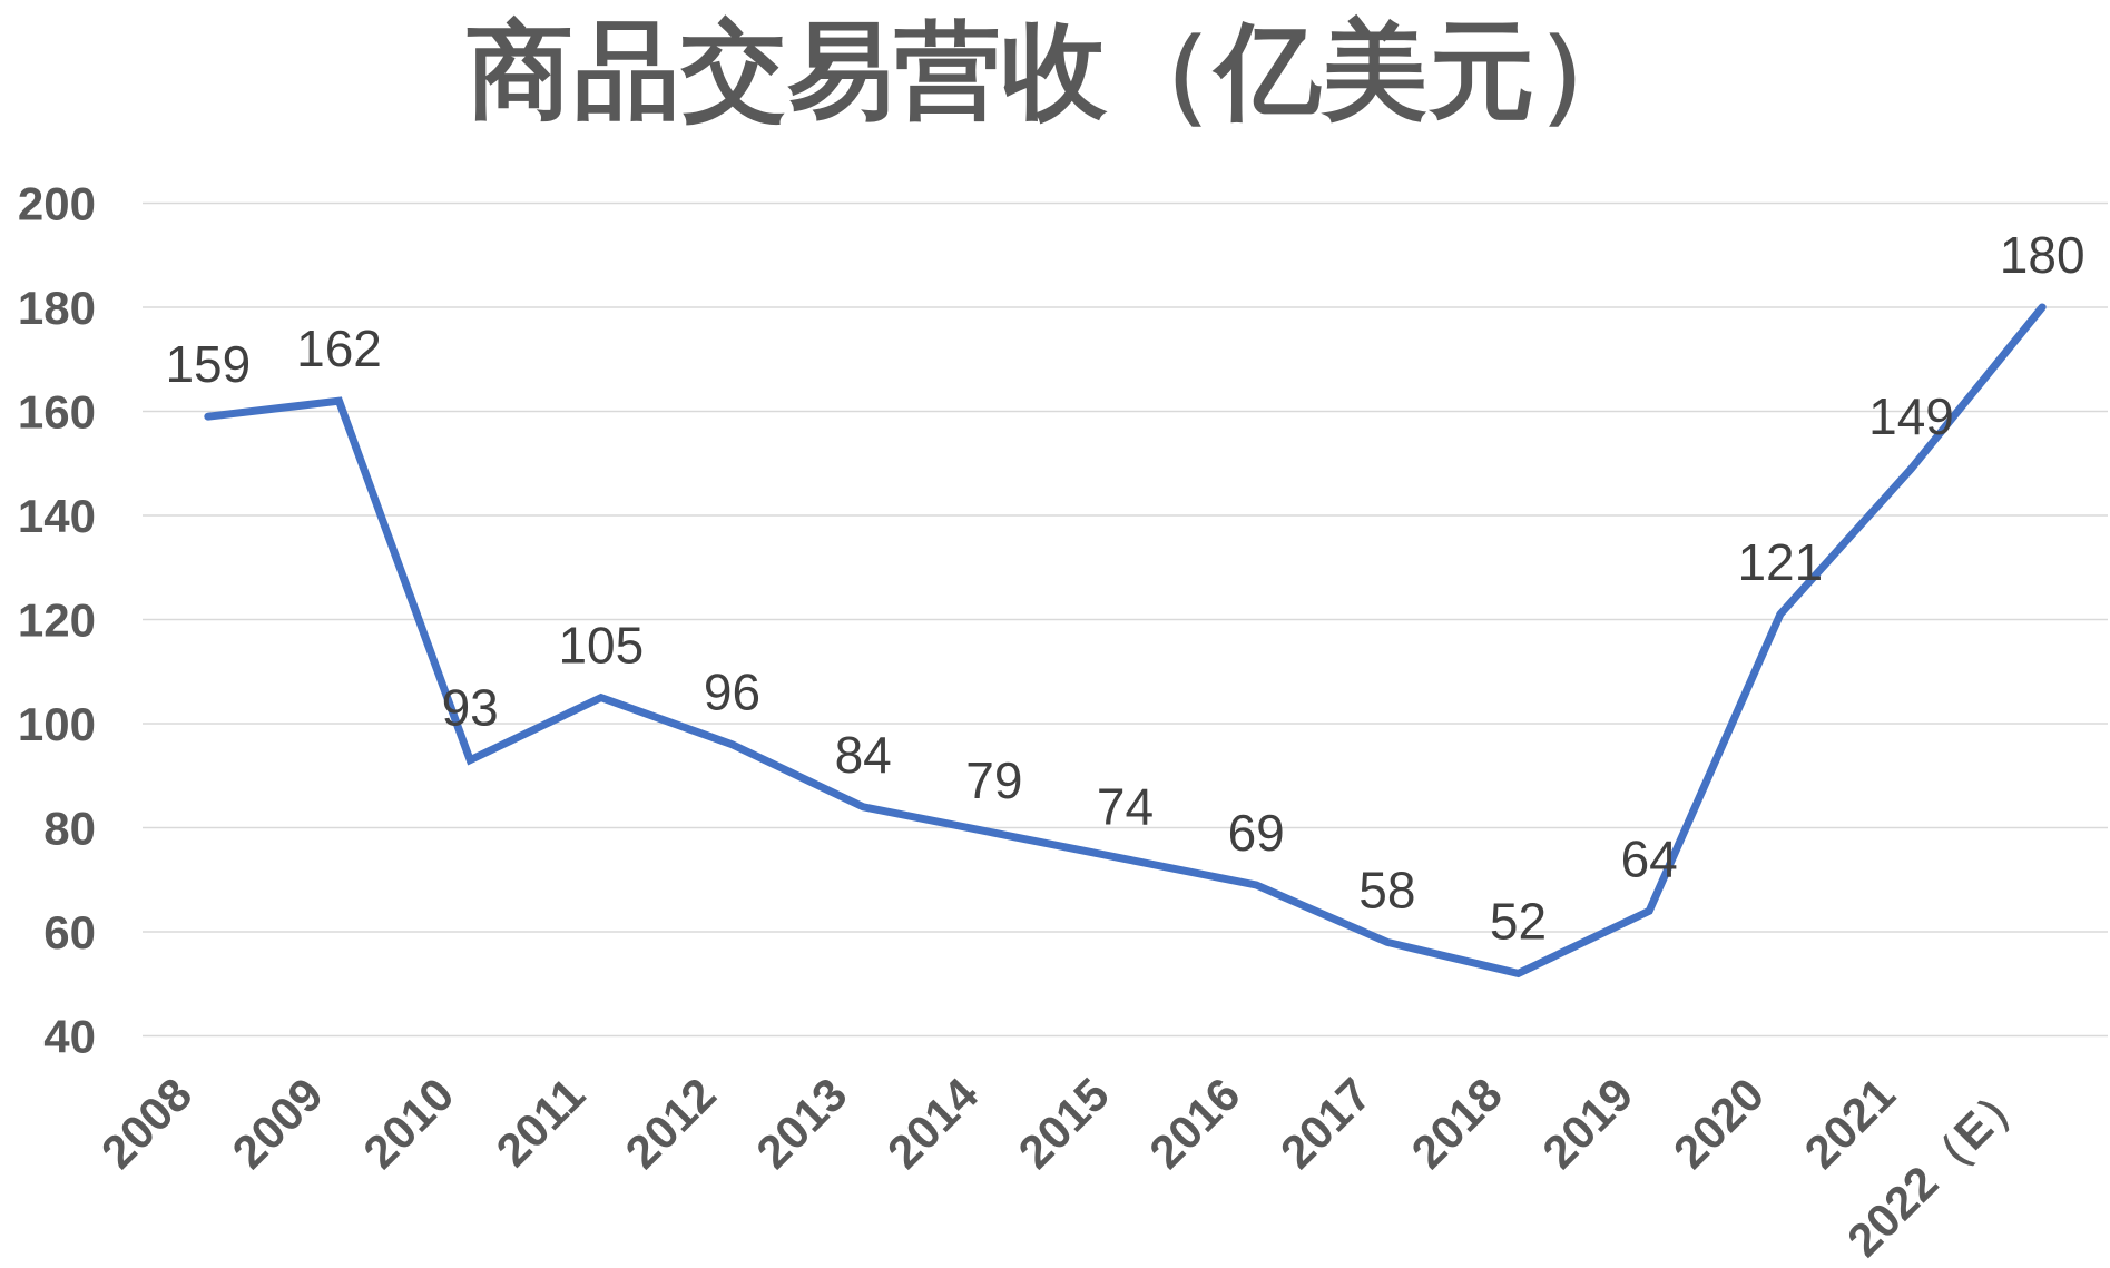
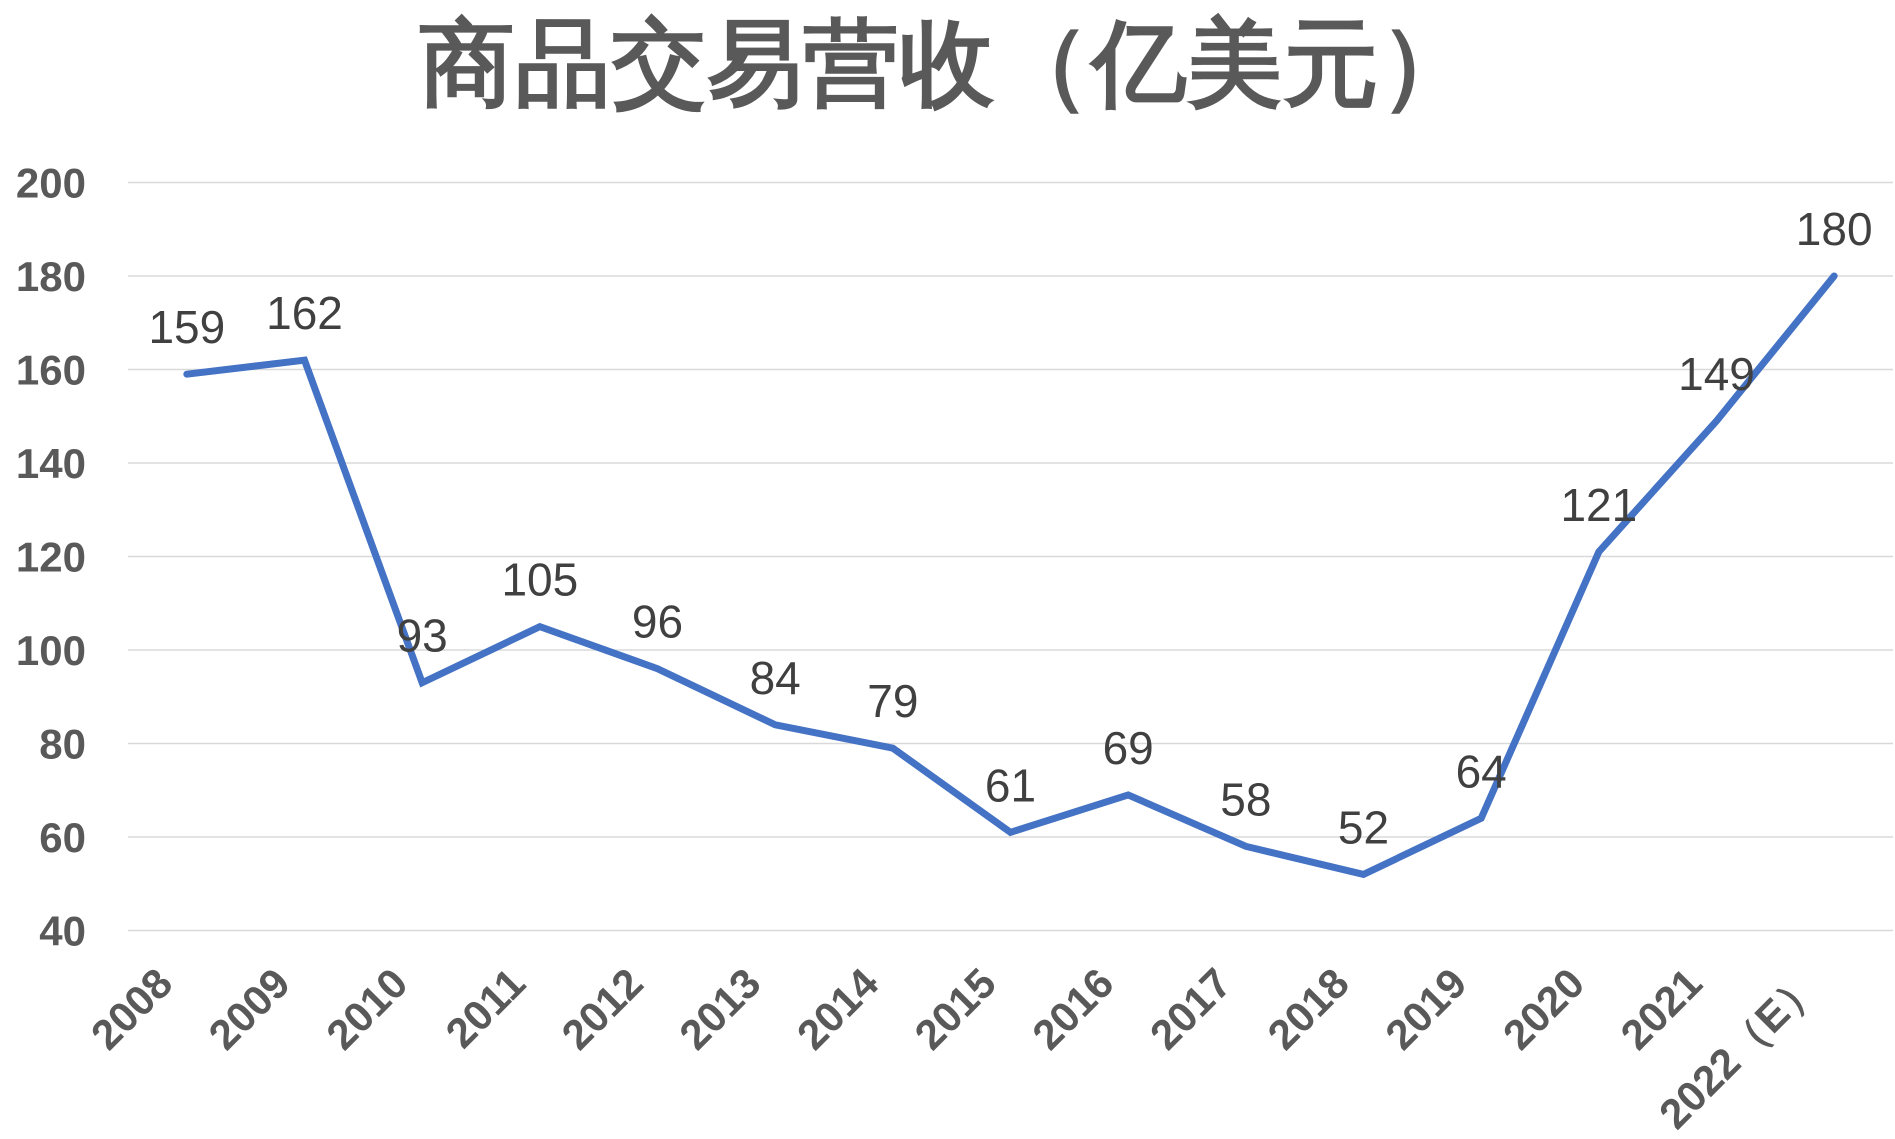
2015: 74 -> 61
